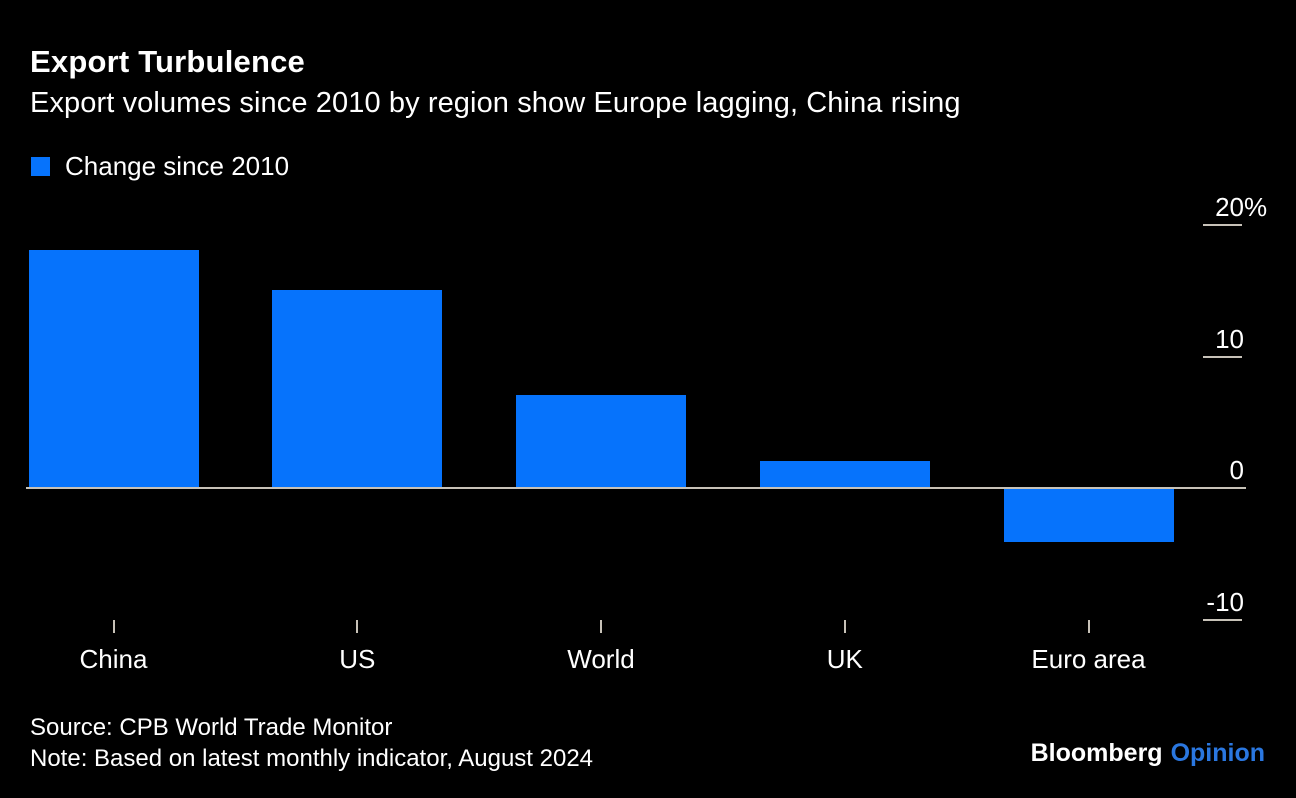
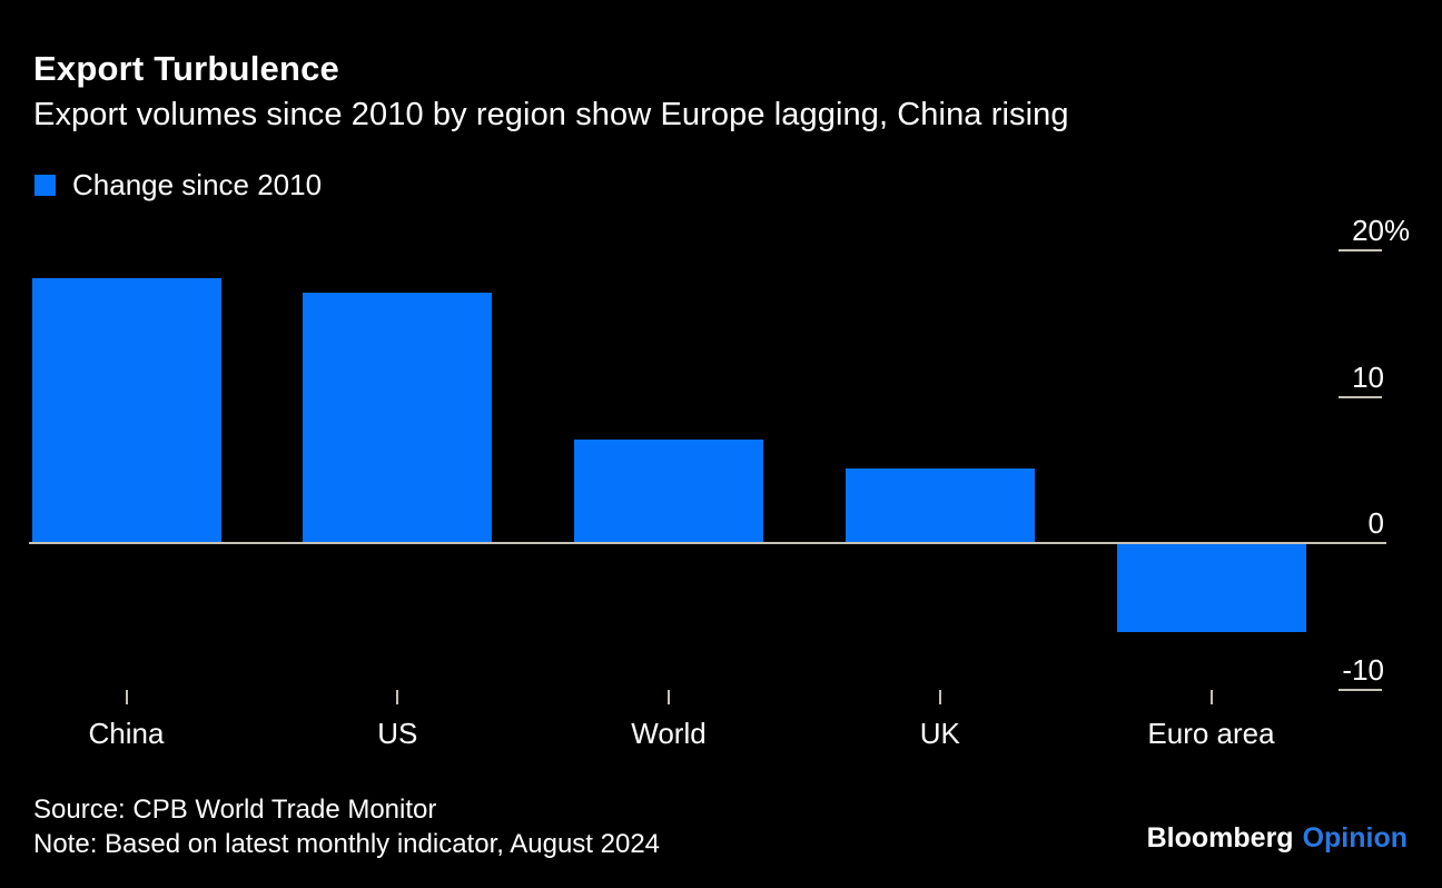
US: 15 -> 17
UK: 2 -> 5
Euro area: -4 -> -6
